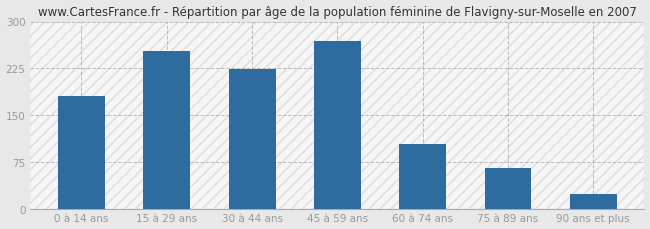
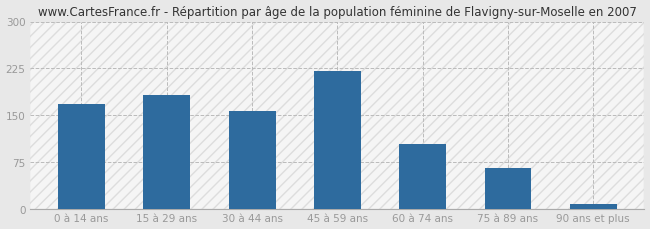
0 à 14 ans: 180 -> 168
15 à 29 ans: 252 -> 182
30 à 44 ans: 224 -> 156
45 à 59 ans: 268 -> 220
90 ans et plus: 24 -> 8
